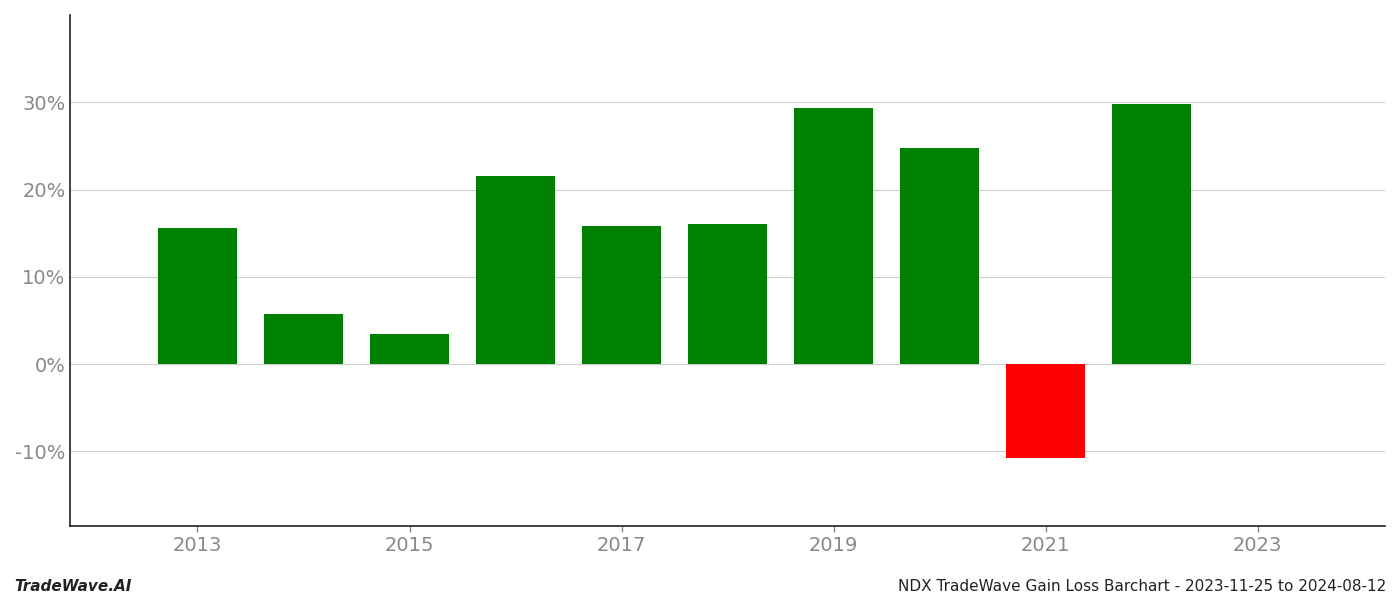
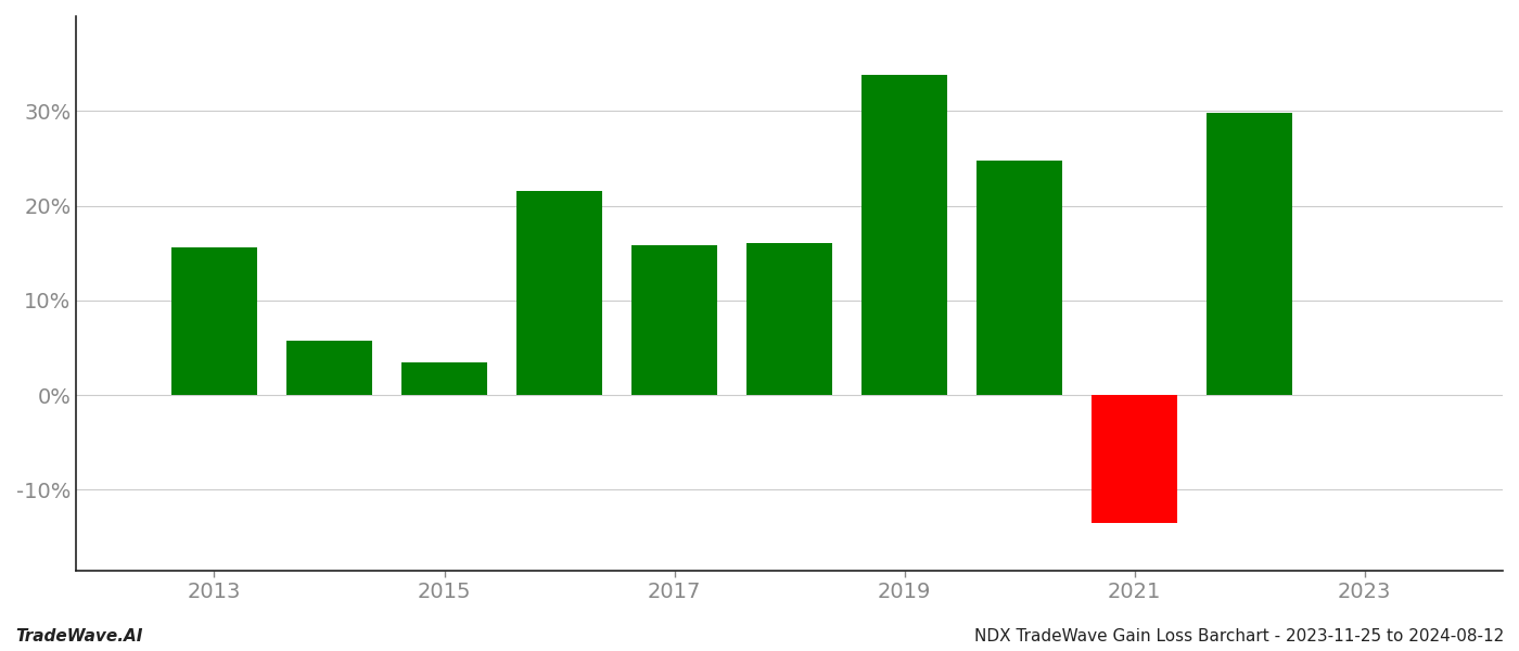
2019: 29.4% -> 33.8%
2021: -10.8% -> -13.5%
